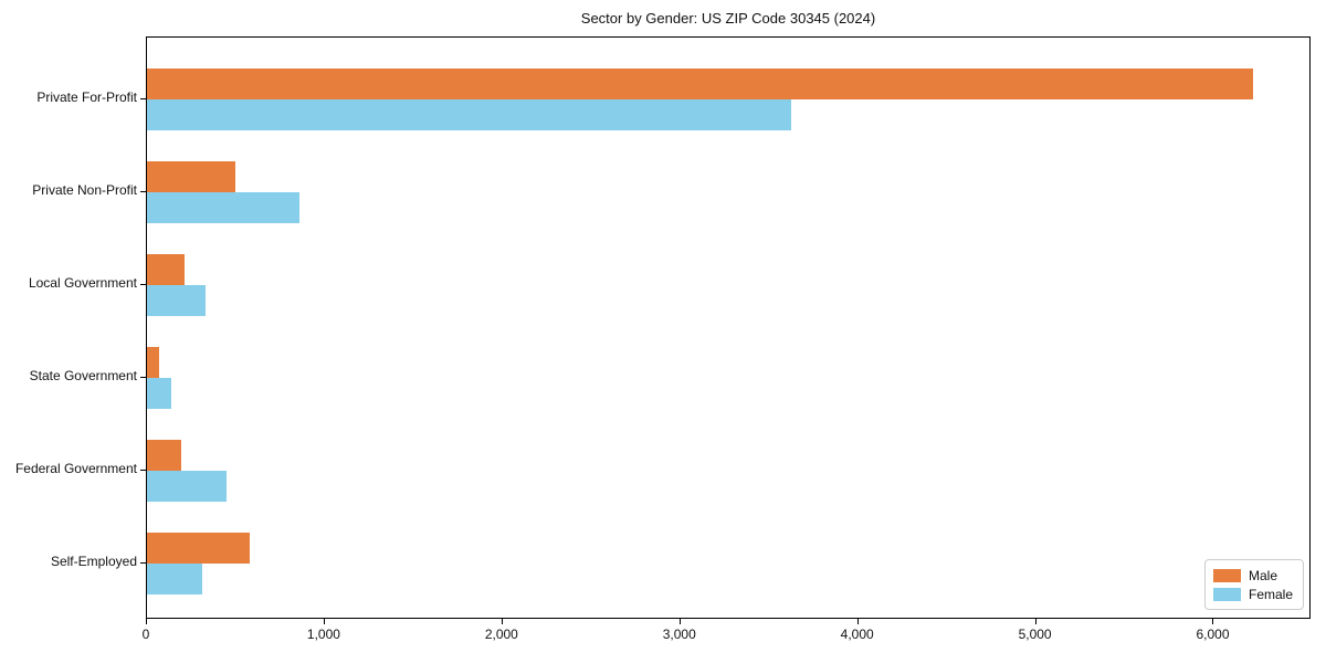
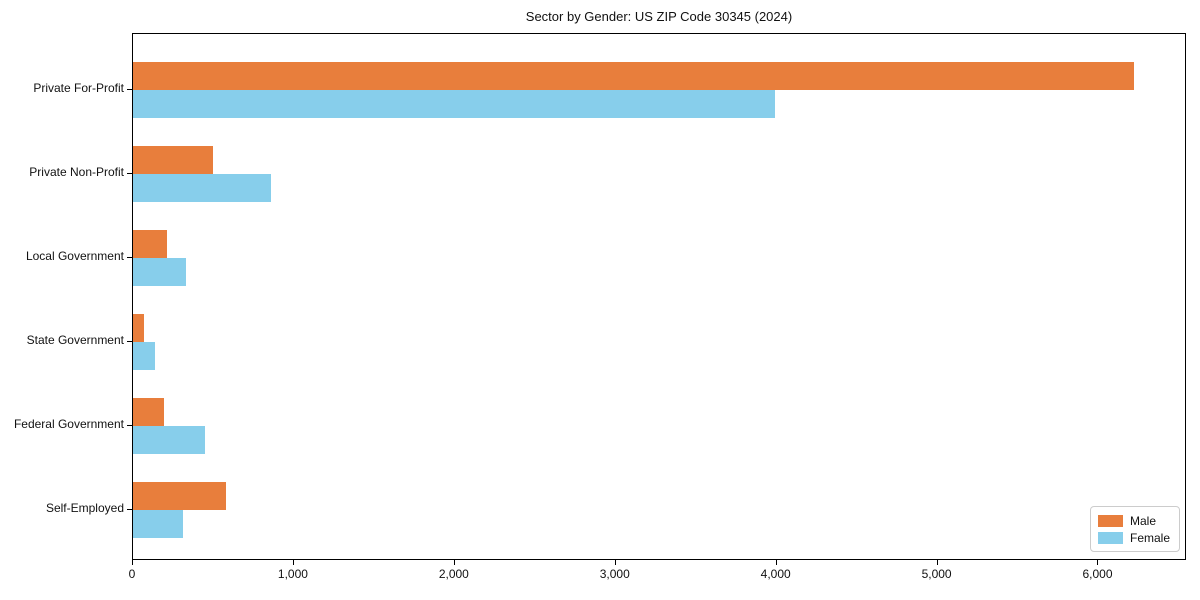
Female/Private For-Profit: 3630 -> 4000
